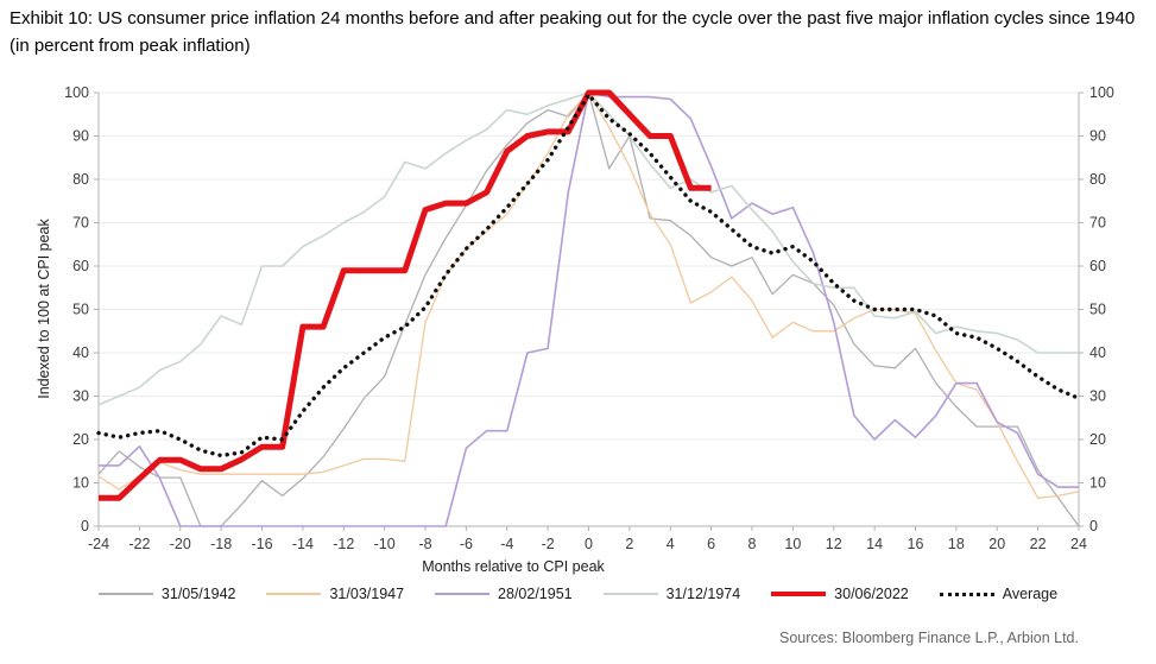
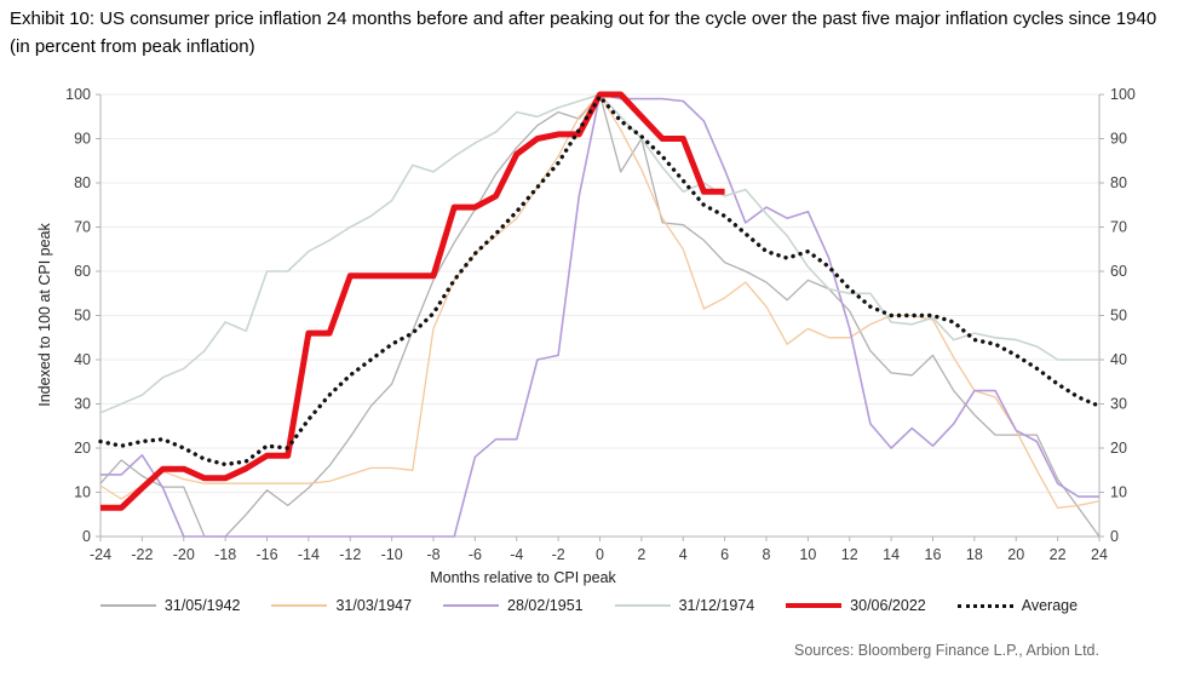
30/06/2022/-8: 73 -> 59
31/05/1942/8: 62 -> 58
